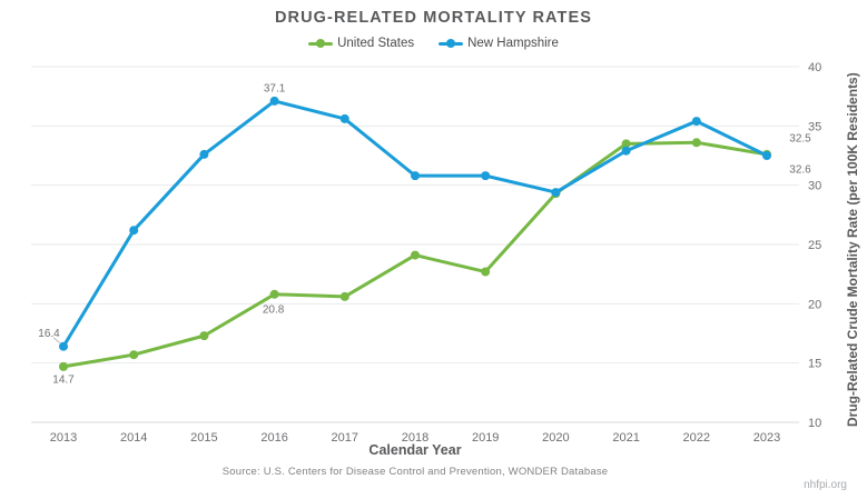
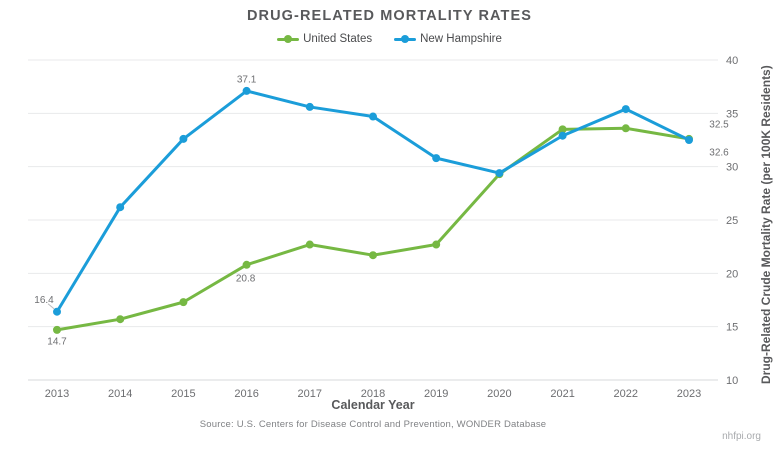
United States/2017: 20.6 -> 22.7
United States/2018: 24.1 -> 21.7
New Hampshire/2018: 30.8 -> 34.7
